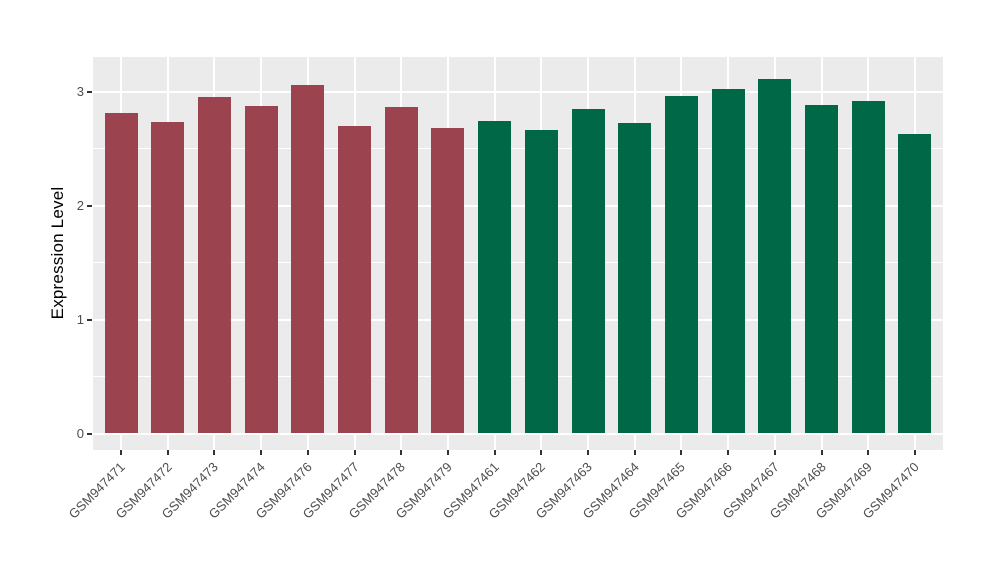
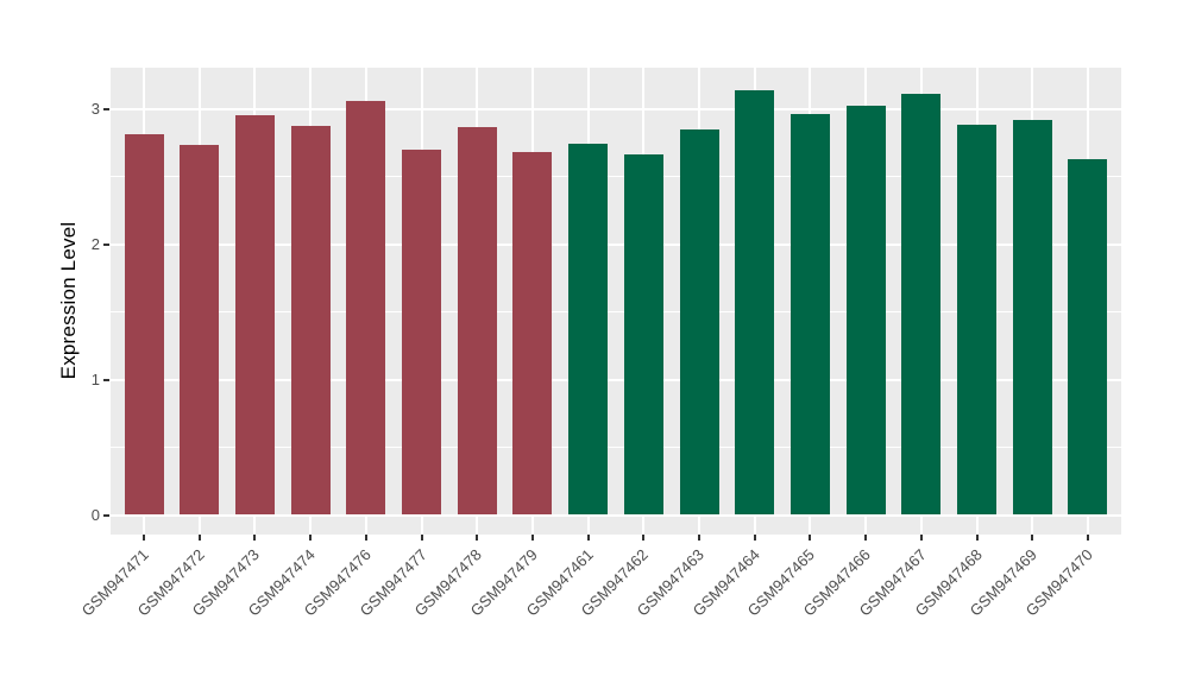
GSM947464: 2.72 -> 3.14
